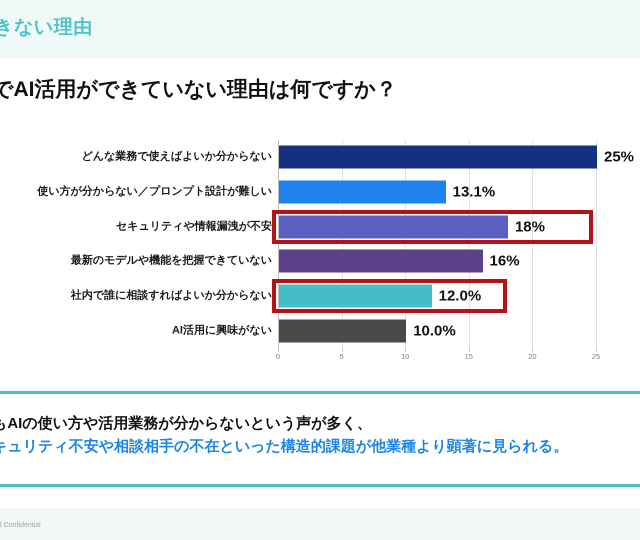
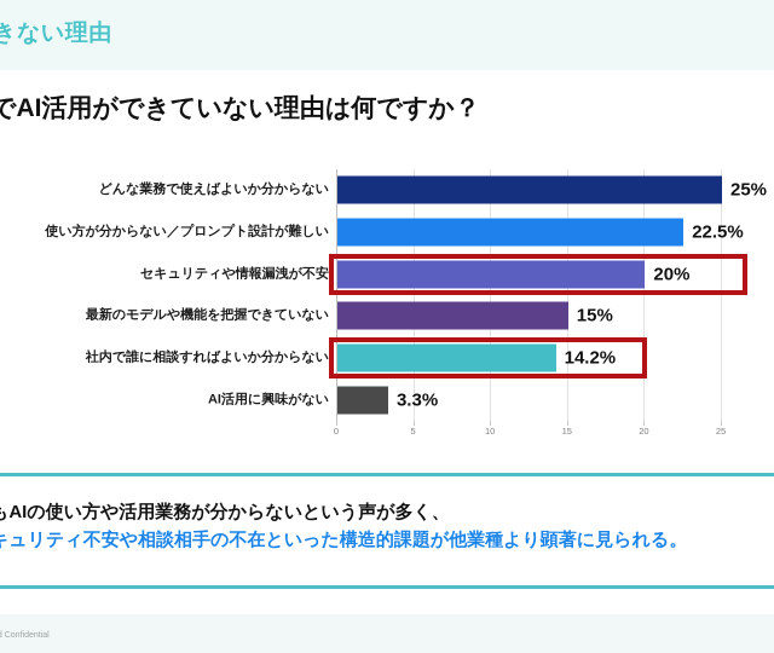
使い方が分からない／プロンプト設計が難しい: 13.1% -> 22.5%
セキュリティや情報漏洩が不安: 18% -> 20%
最新のモデルや機能を把握できていない: 16% -> 15%
社内で誰に相談すればよいか分からない: 12.0% -> 14.2%
AI活用に興味がない: 10.0% -> 3.3%
